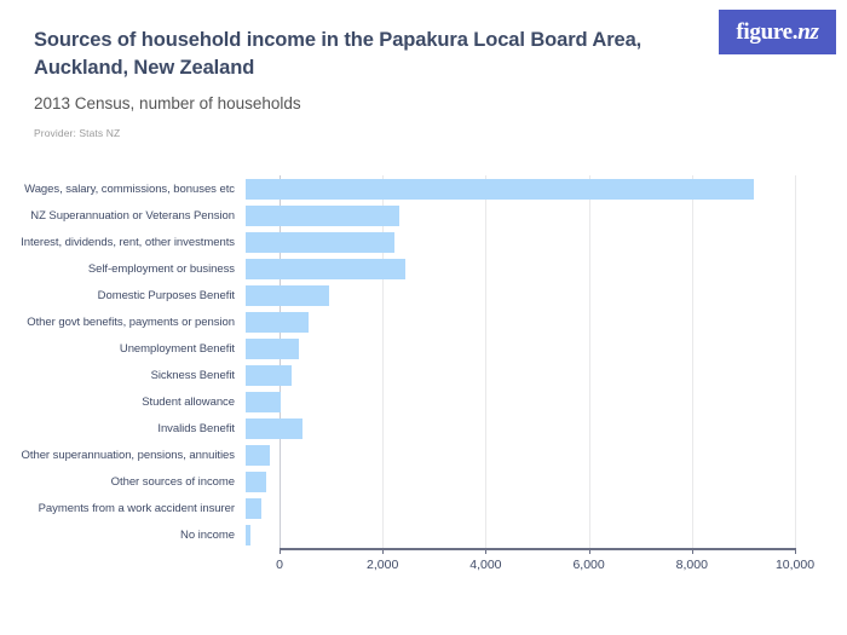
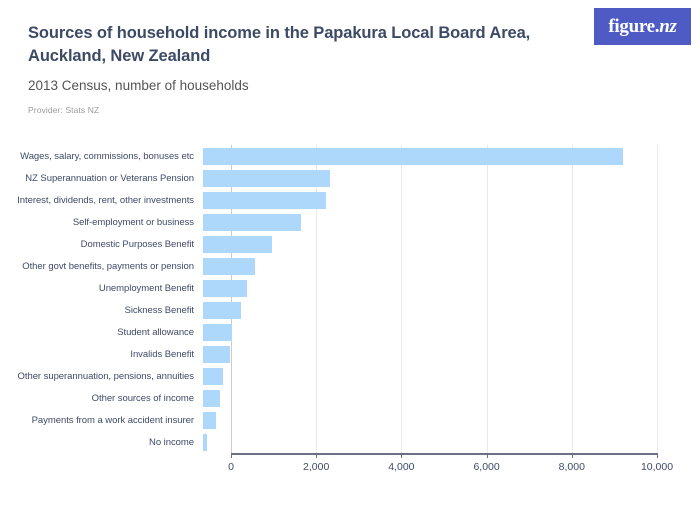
Self-employment or business: 3100 -> 2300
Invalids Benefit: 1100 -> 600
